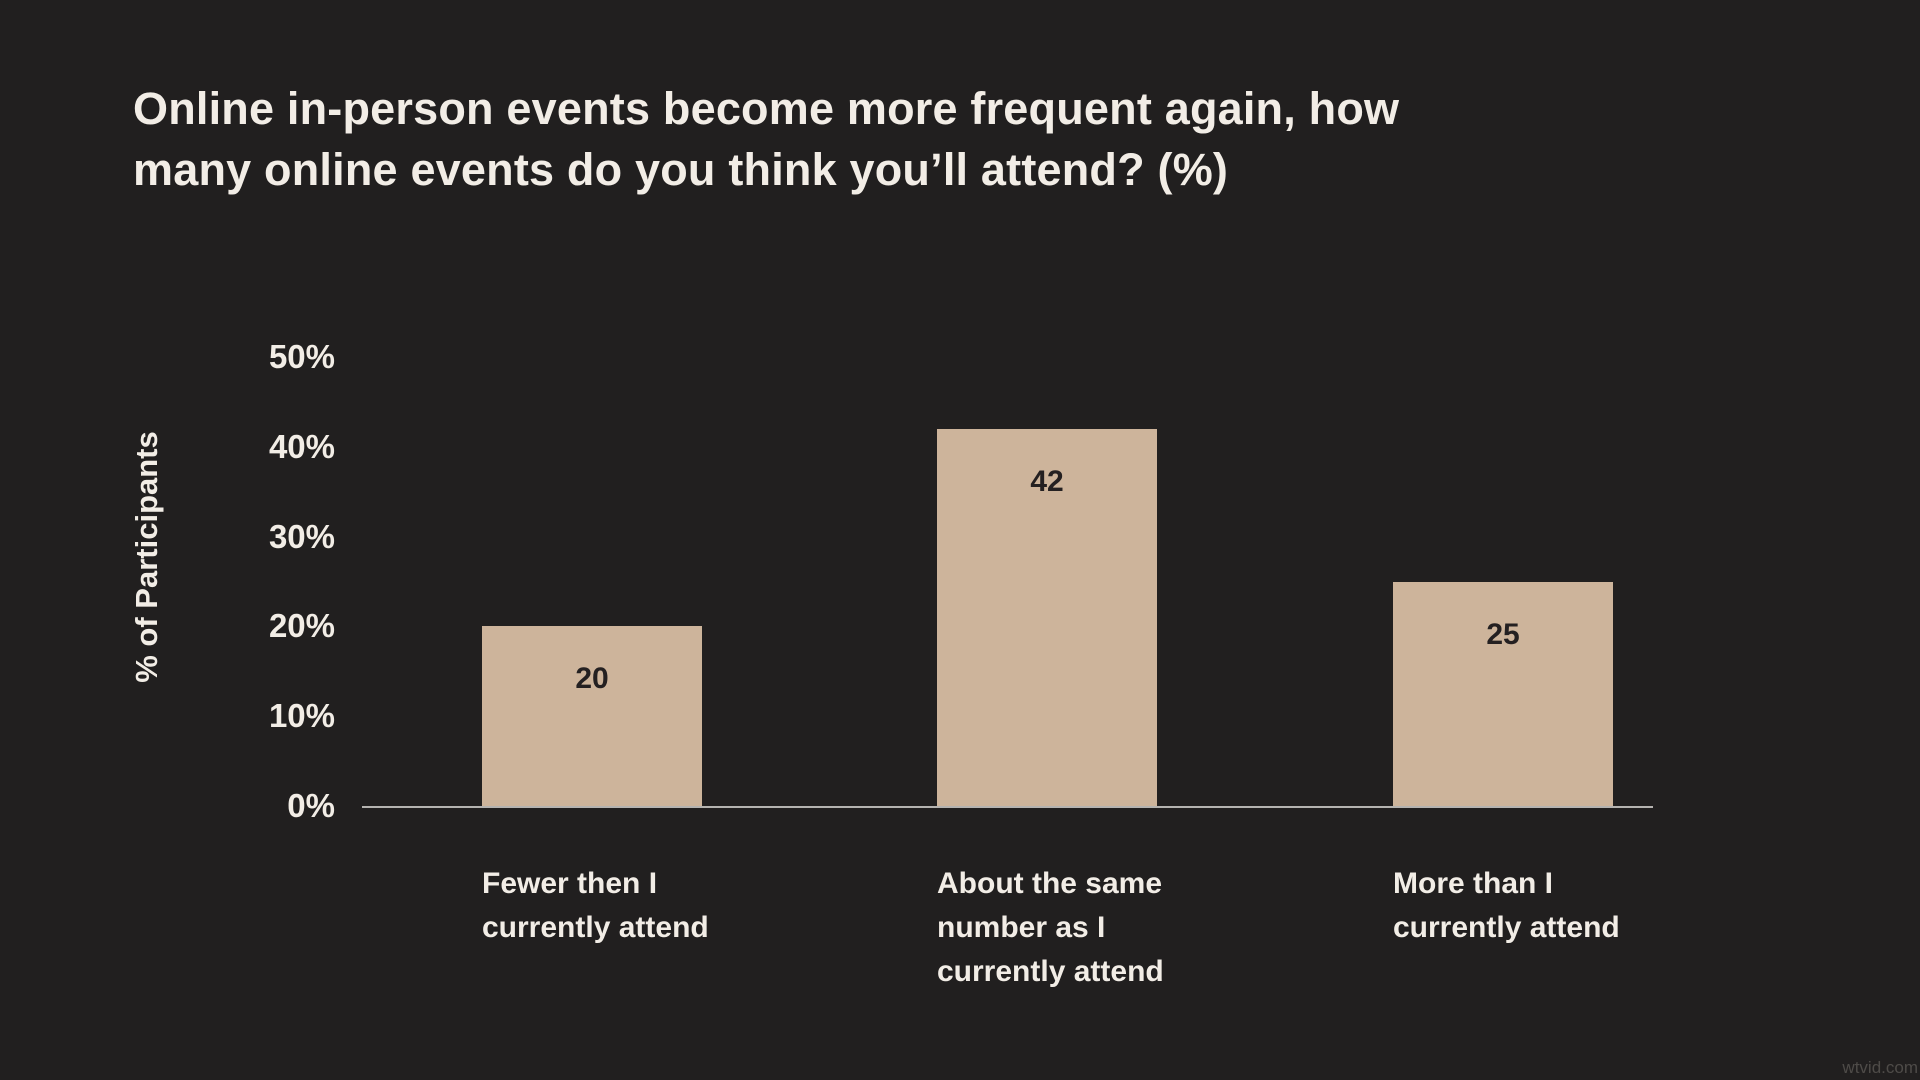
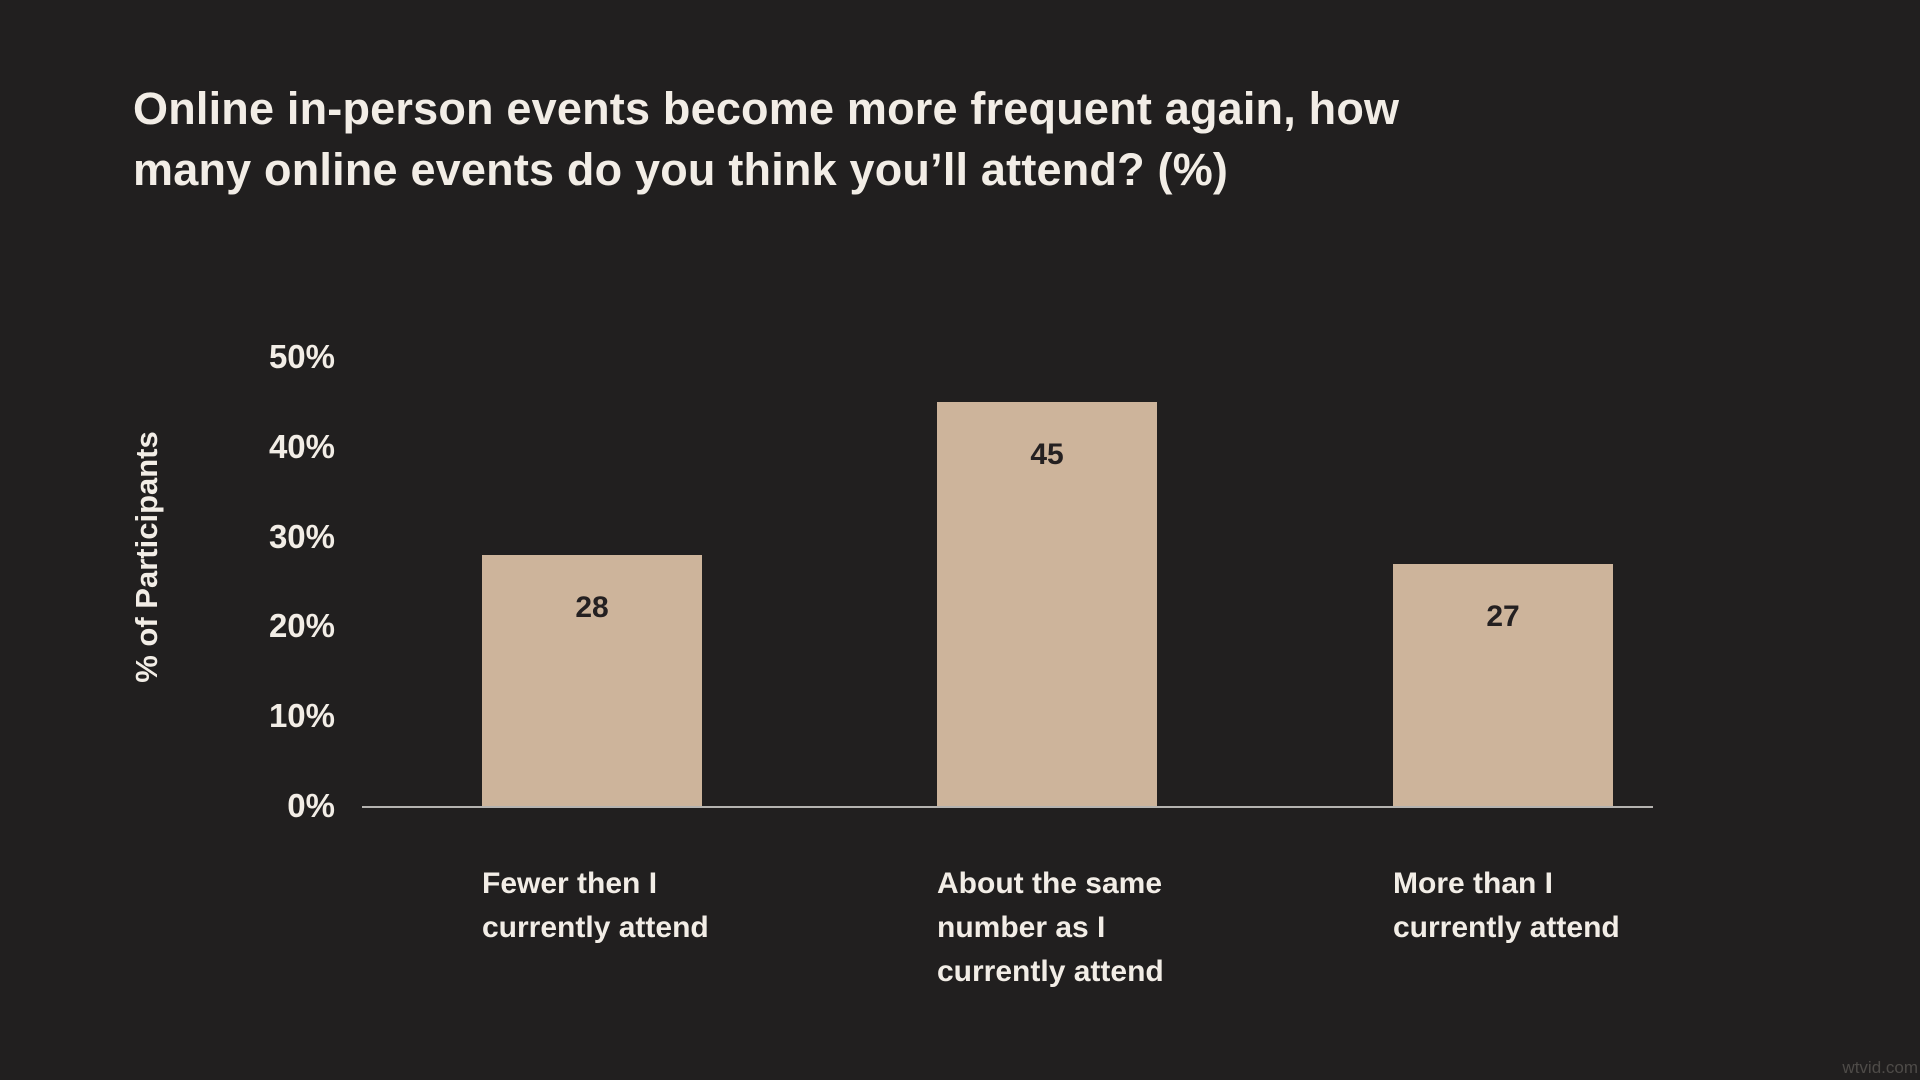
Fewer then I currently attend: 20 -> 28
About the same number as I currently attend: 42 -> 45
More than I currently attend: 25 -> 27
